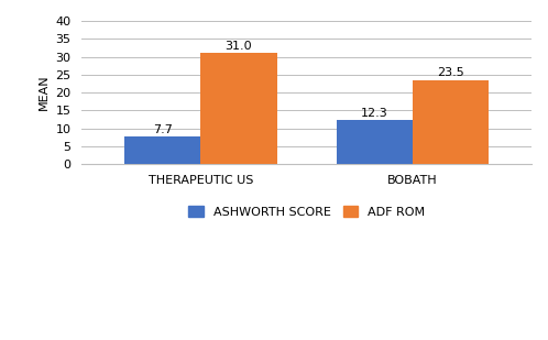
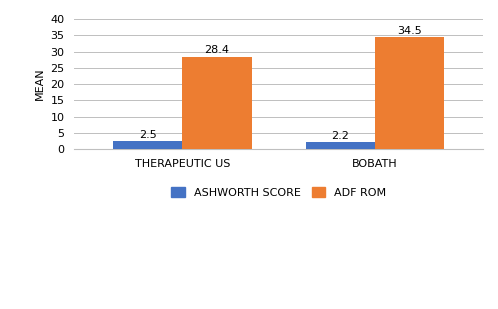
ASHWORTH SCORE/THERAPEUTIC US: 7.7 -> 2.5
ADF ROM/THERAPEUTIC US: 31.0 -> 28.4
ASHWORTH SCORE/BOBATH: 12.3 -> 2.2
ADF ROM/BOBATH: 23.5 -> 34.5
